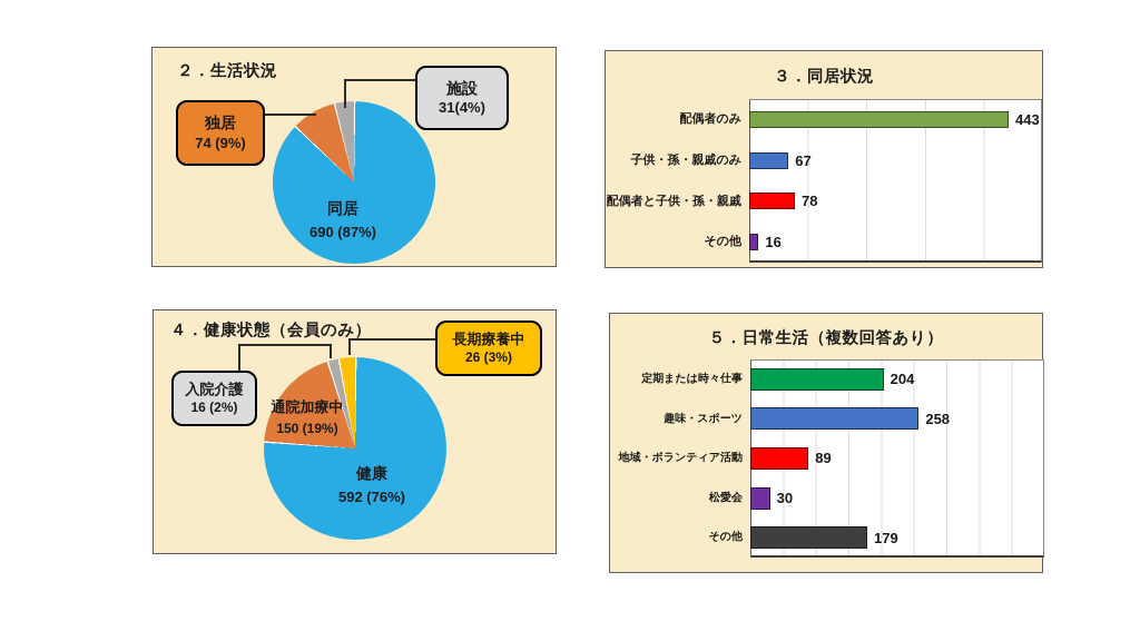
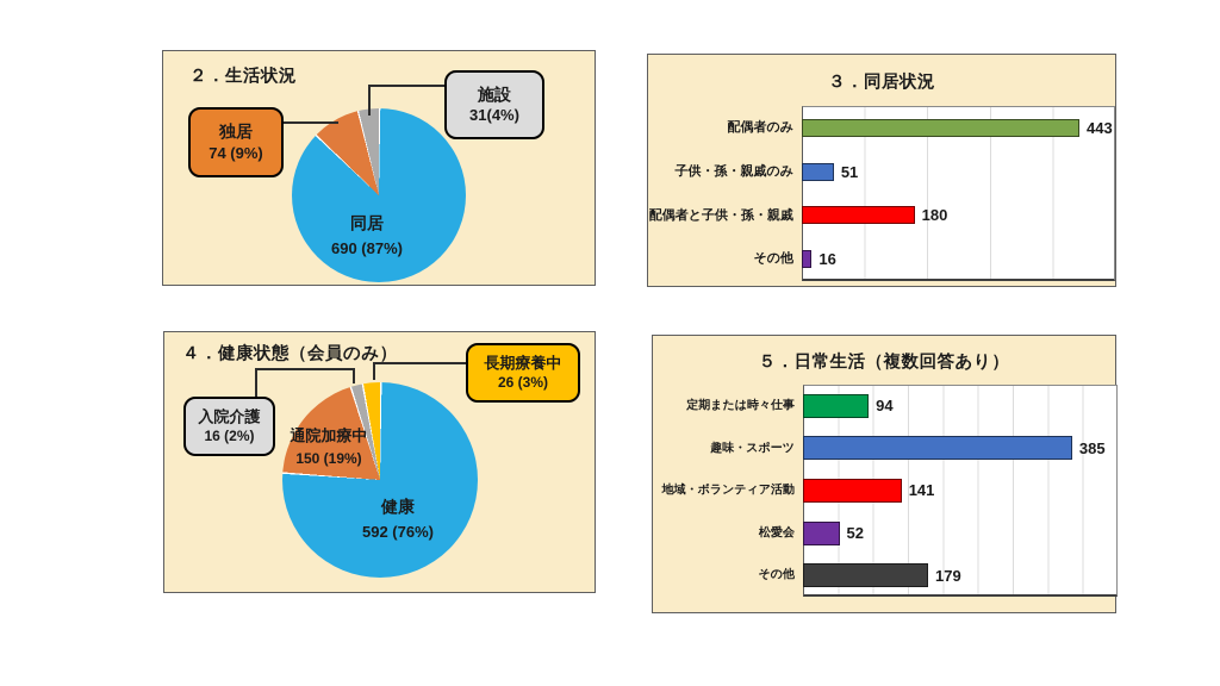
３．同居状況/子供・孫・親戚のみ: 67 -> 51
３．同居状況/配偶者と子供・孫・親戚: 78 -> 180
５．日常生活（複数回答あり）/定期または時々仕事: 204 -> 94
５．日常生活（複数回答あり）/趣味・スポーツ: 258 -> 385
５．日常生活（複数回答あり）/地域・ボランティア活動: 89 -> 141
５．日常生活（複数回答あり）/松愛会: 30 -> 52
